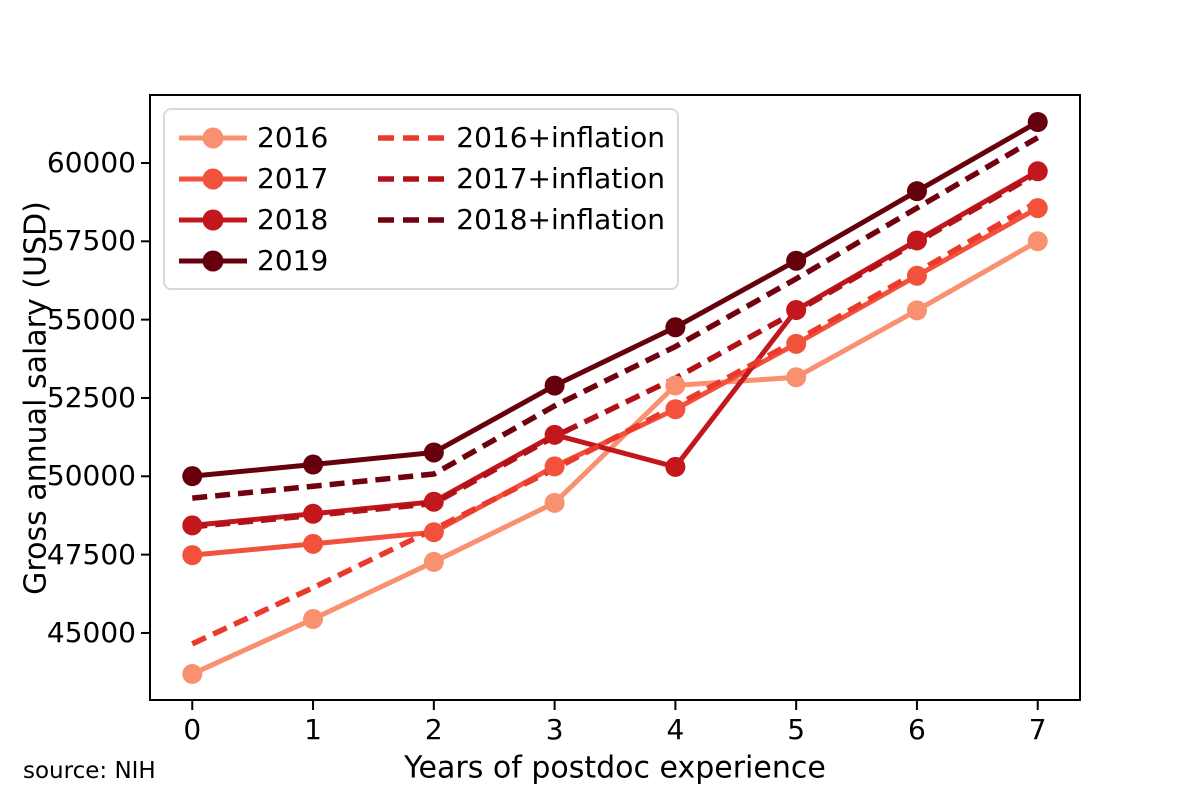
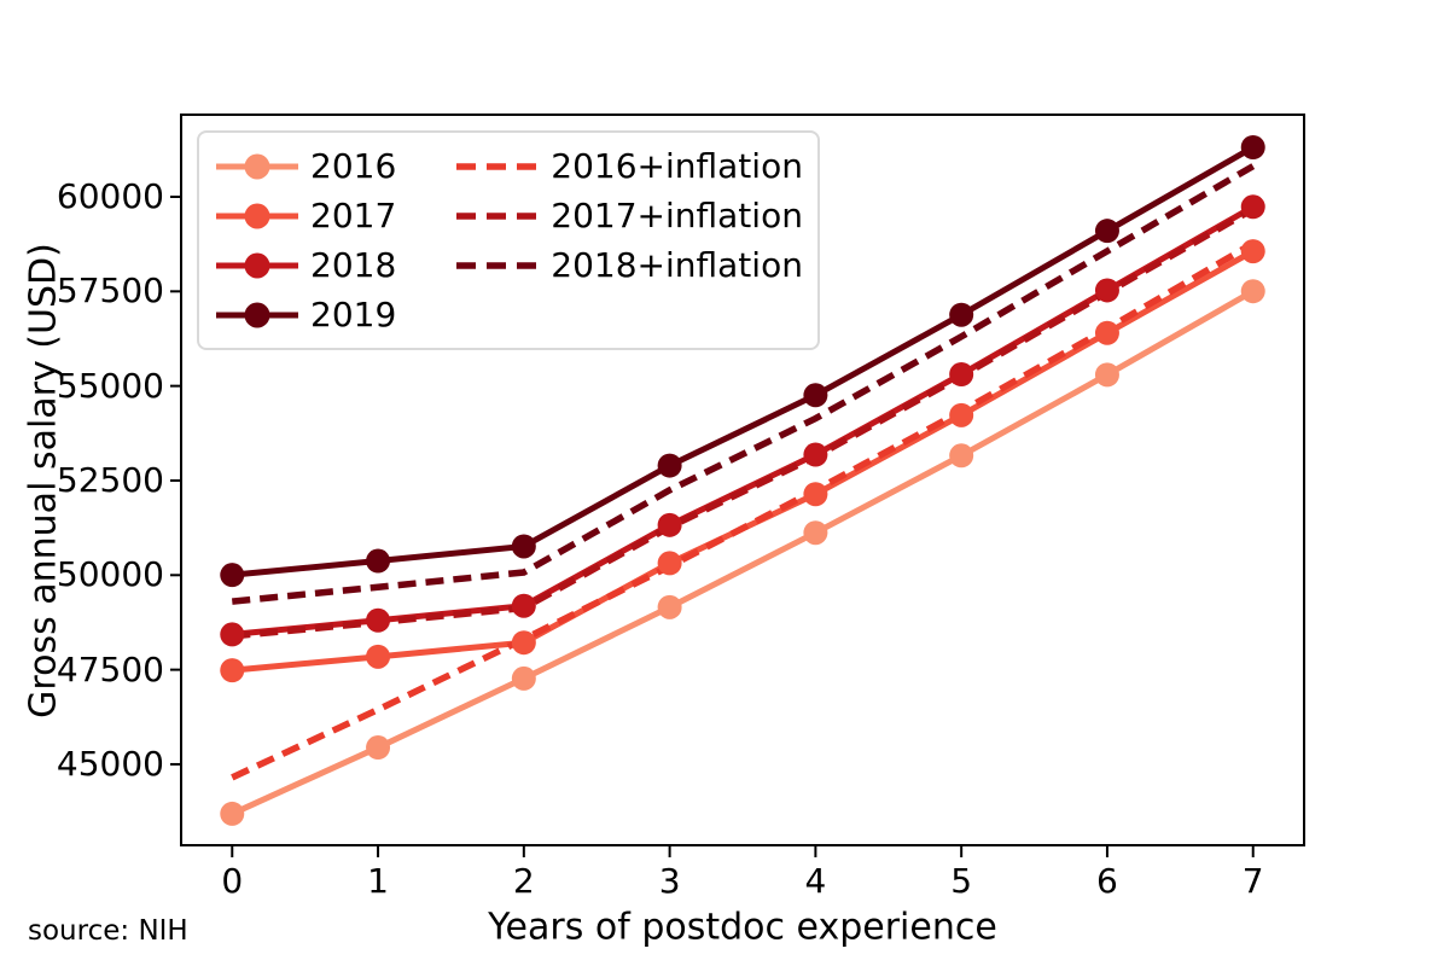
2016/4: 52900 -> 51100
2018/4: 50300 -> 53200
